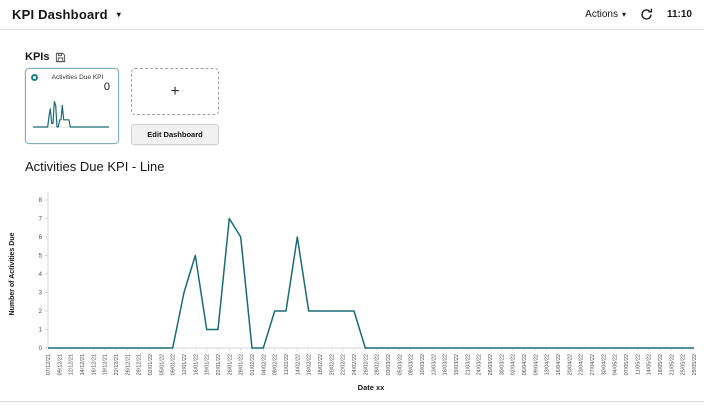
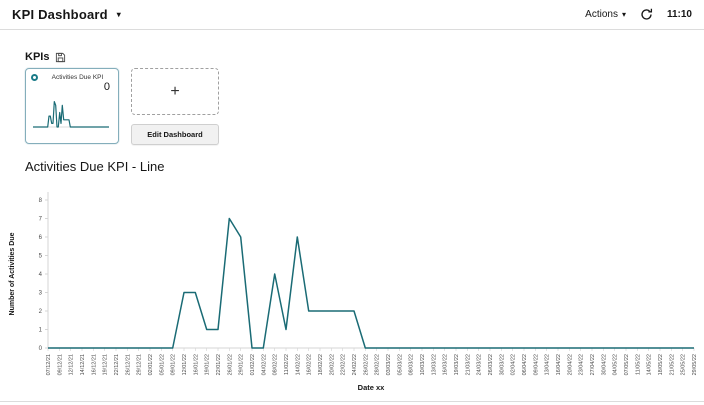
16/01/22: 5 -> 3
08/02/22: 2 -> 4
11/02/22: 2 -> 1
